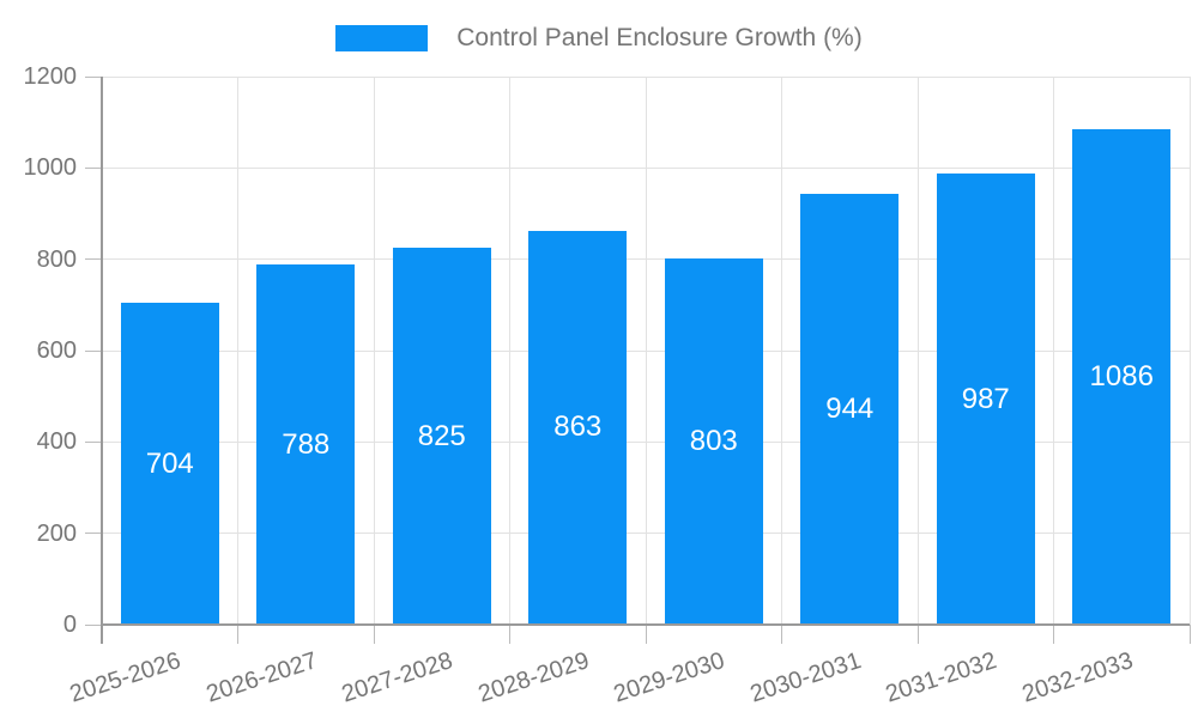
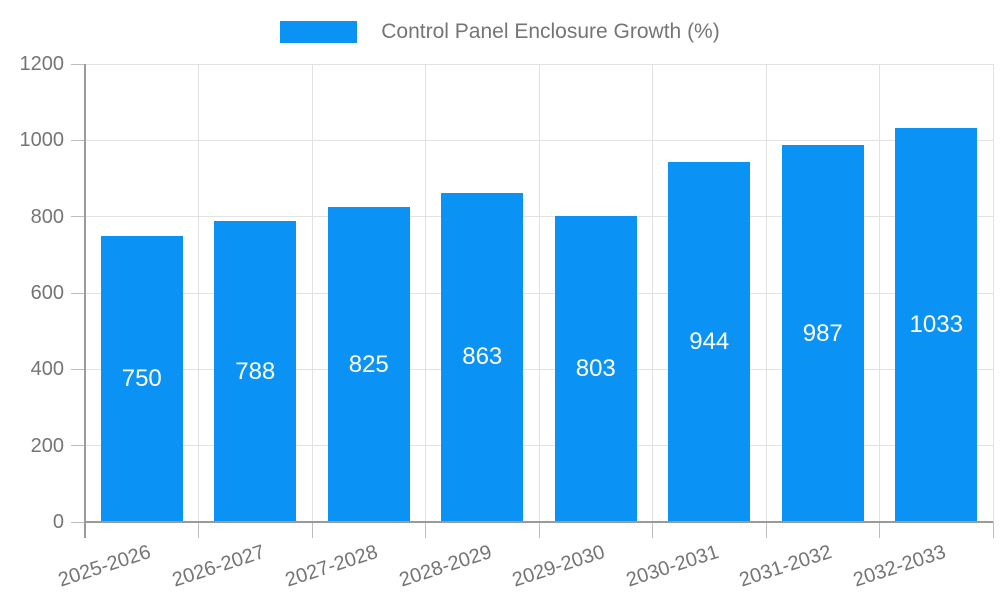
2025-2026: 704 -> 750
2032-2033: 1086 -> 1033
